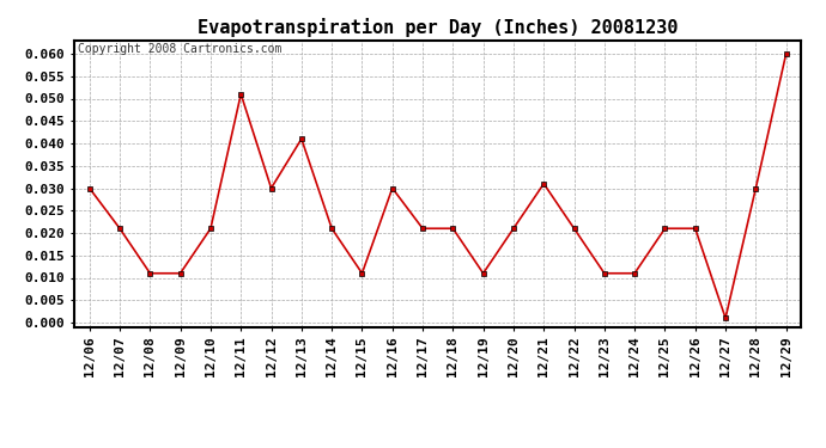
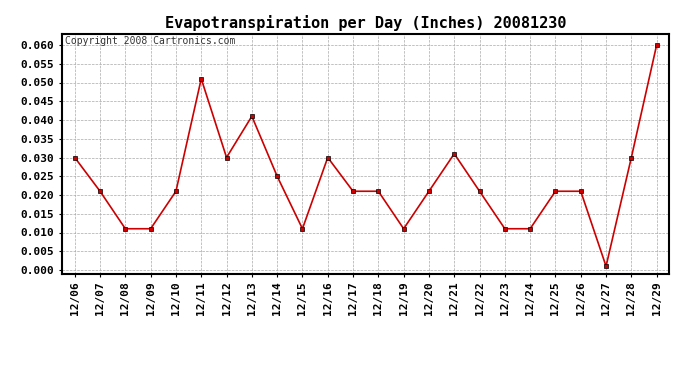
12/14: 0.021 -> 0.025
